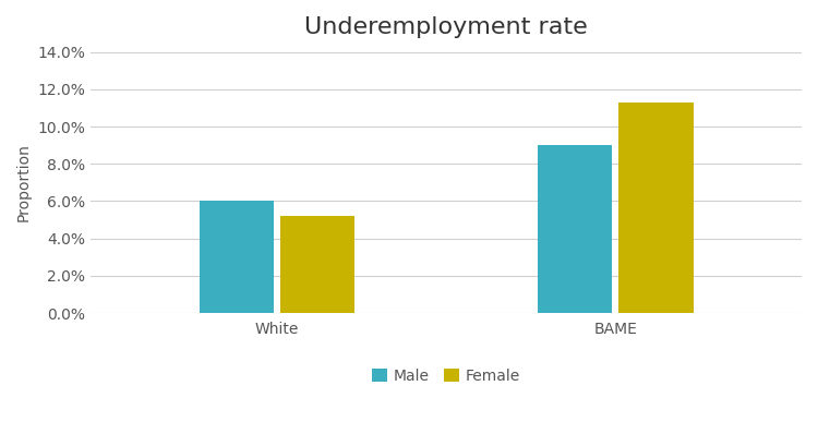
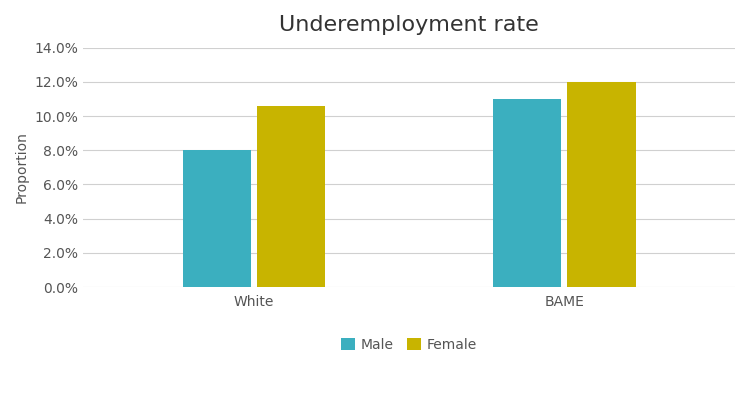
Male/White: 6% -> 8%
Female/White: 5.2% -> 10.6%
Male/BAME: 9% -> 11%
Female/BAME: 11.3% -> 12.0%
